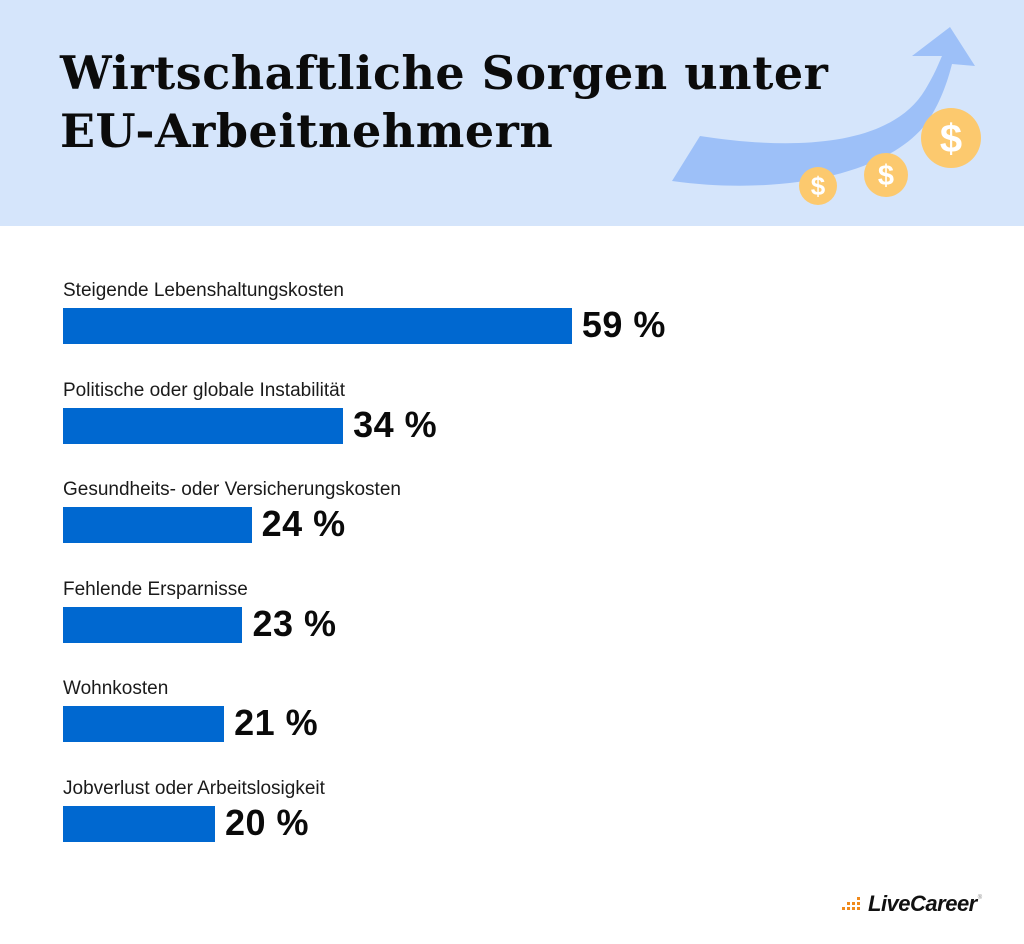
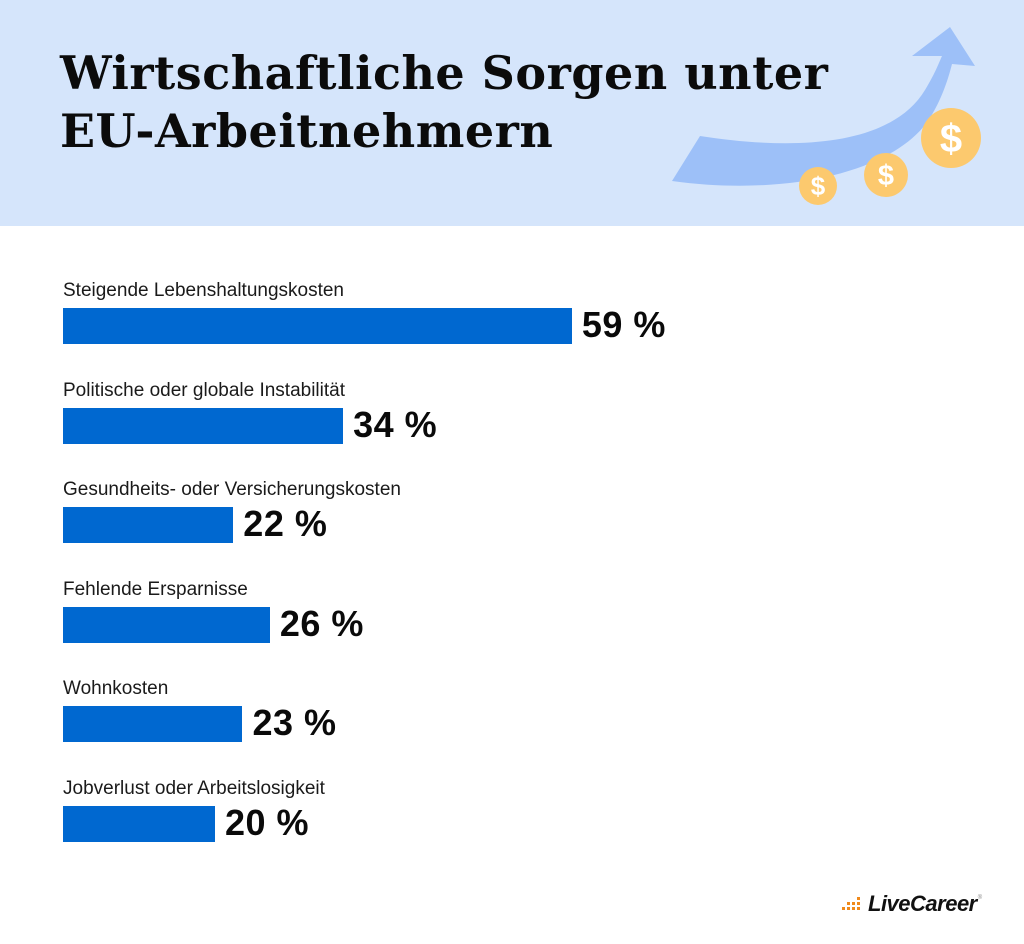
Gesundheits- oder Versicherungskosten: 24 -> 22
Fehlende Ersparnisse: 23 -> 26
Wohnkosten: 21 -> 23
